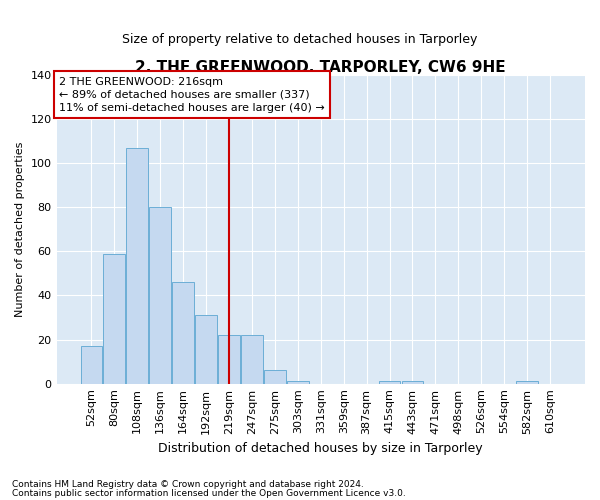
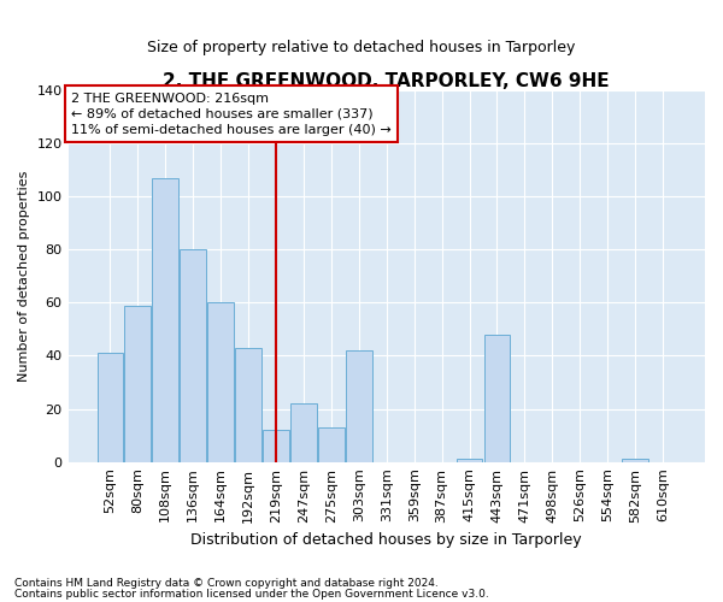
52sqm: 17 -> 41
164sqm: 46 -> 60
192sqm: 31 -> 43
219sqm: 22 -> 12
275sqm: 6 -> 13
303sqm: 1 -> 42
443sqm: 1 -> 48
